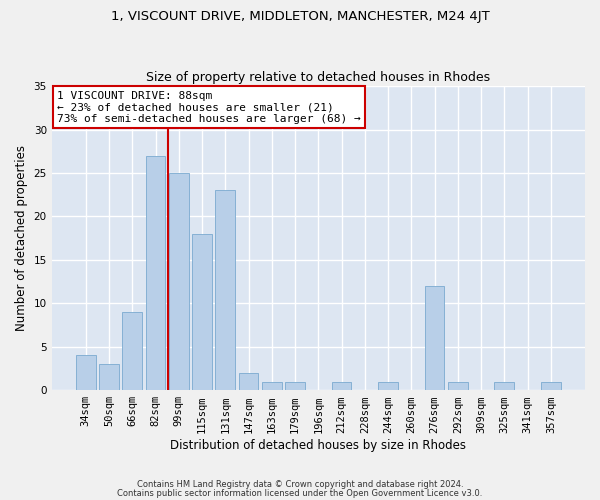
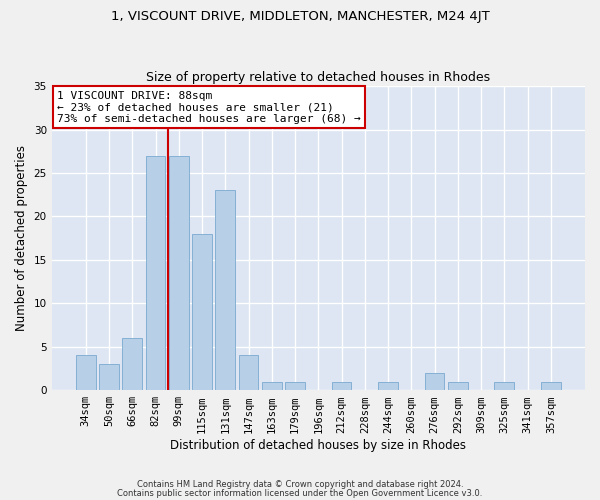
66sqm: 9 -> 6
99sqm: 25 -> 27
147sqm: 2 -> 4
276sqm: 12 -> 2
